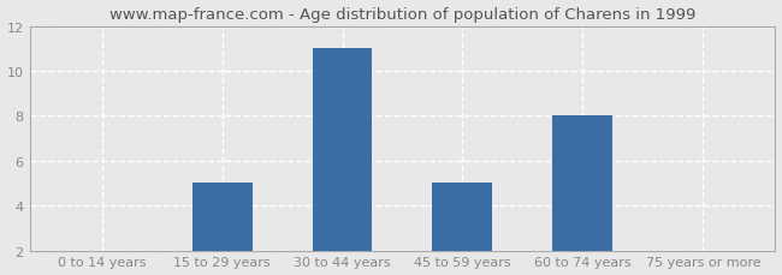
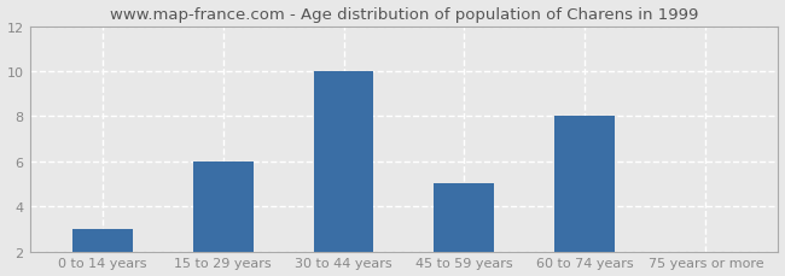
0 to 14 years: 2 -> 3
15 to 29 years: 5 -> 6
30 to 44 years: 11 -> 10
